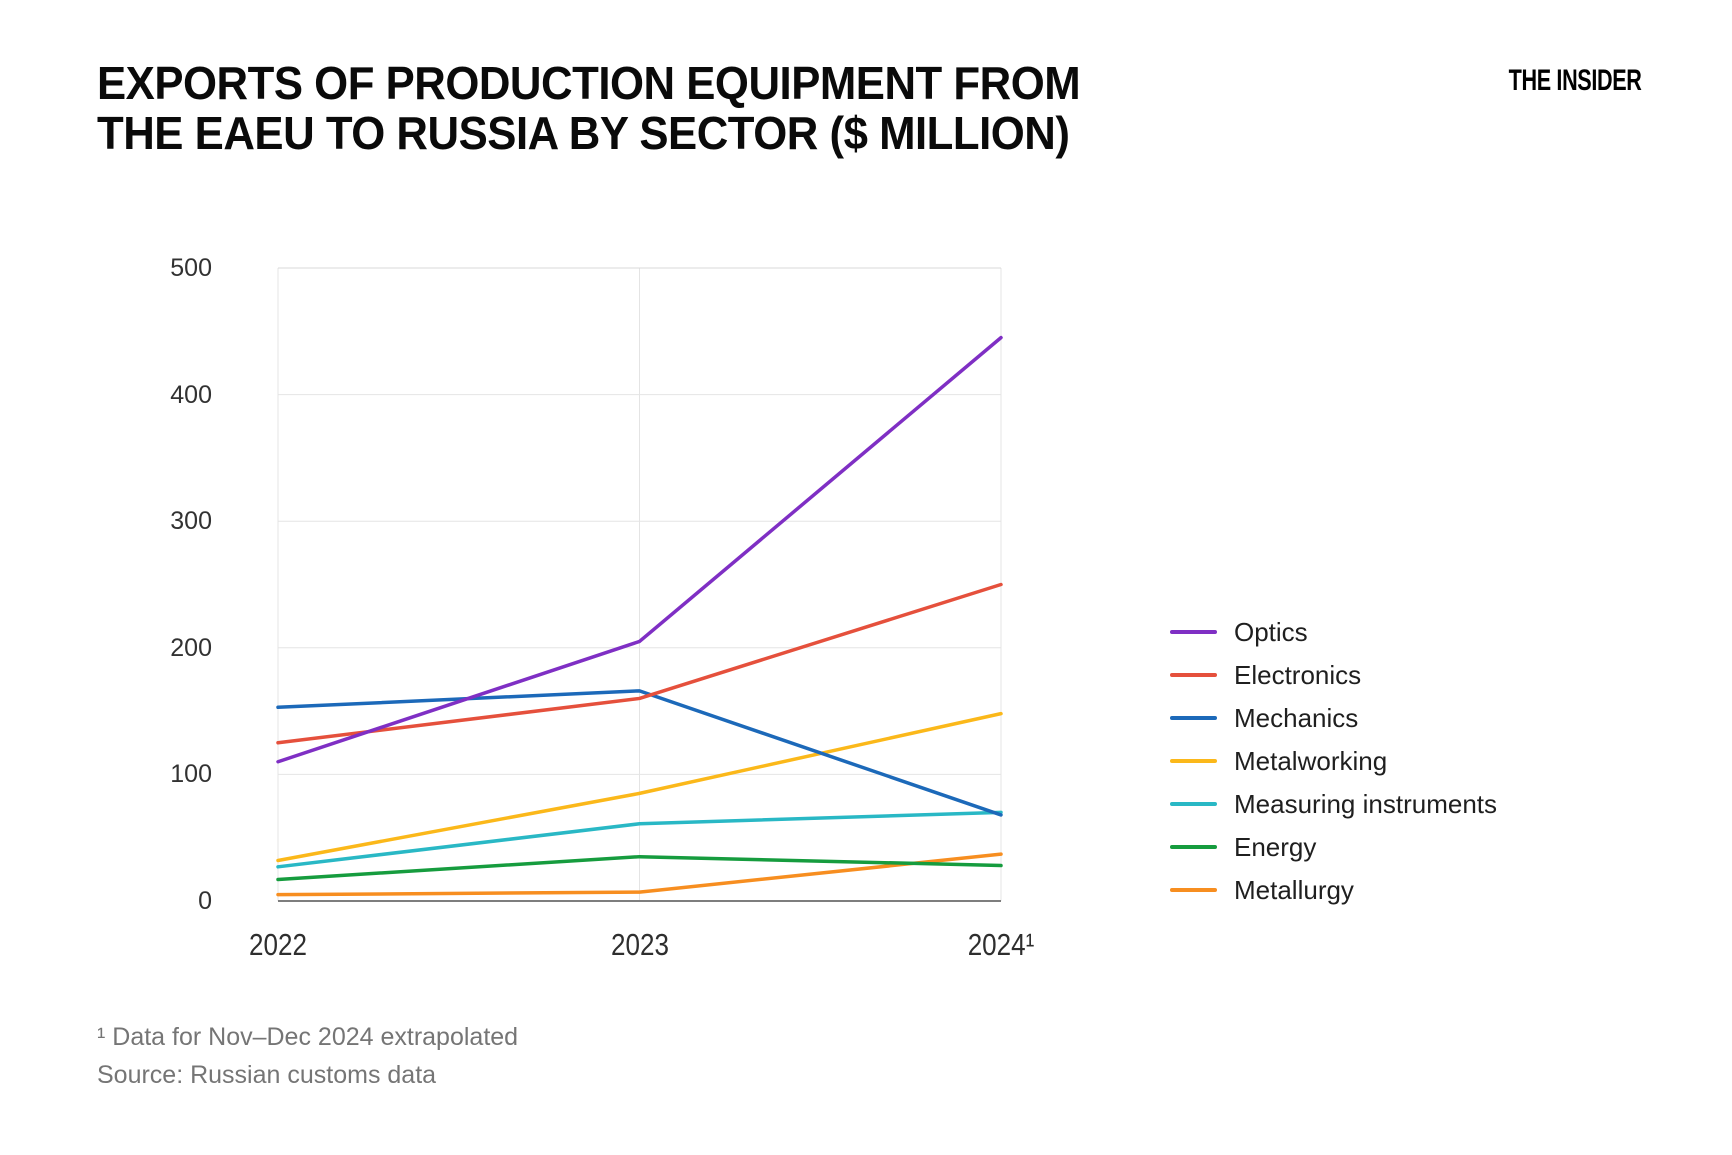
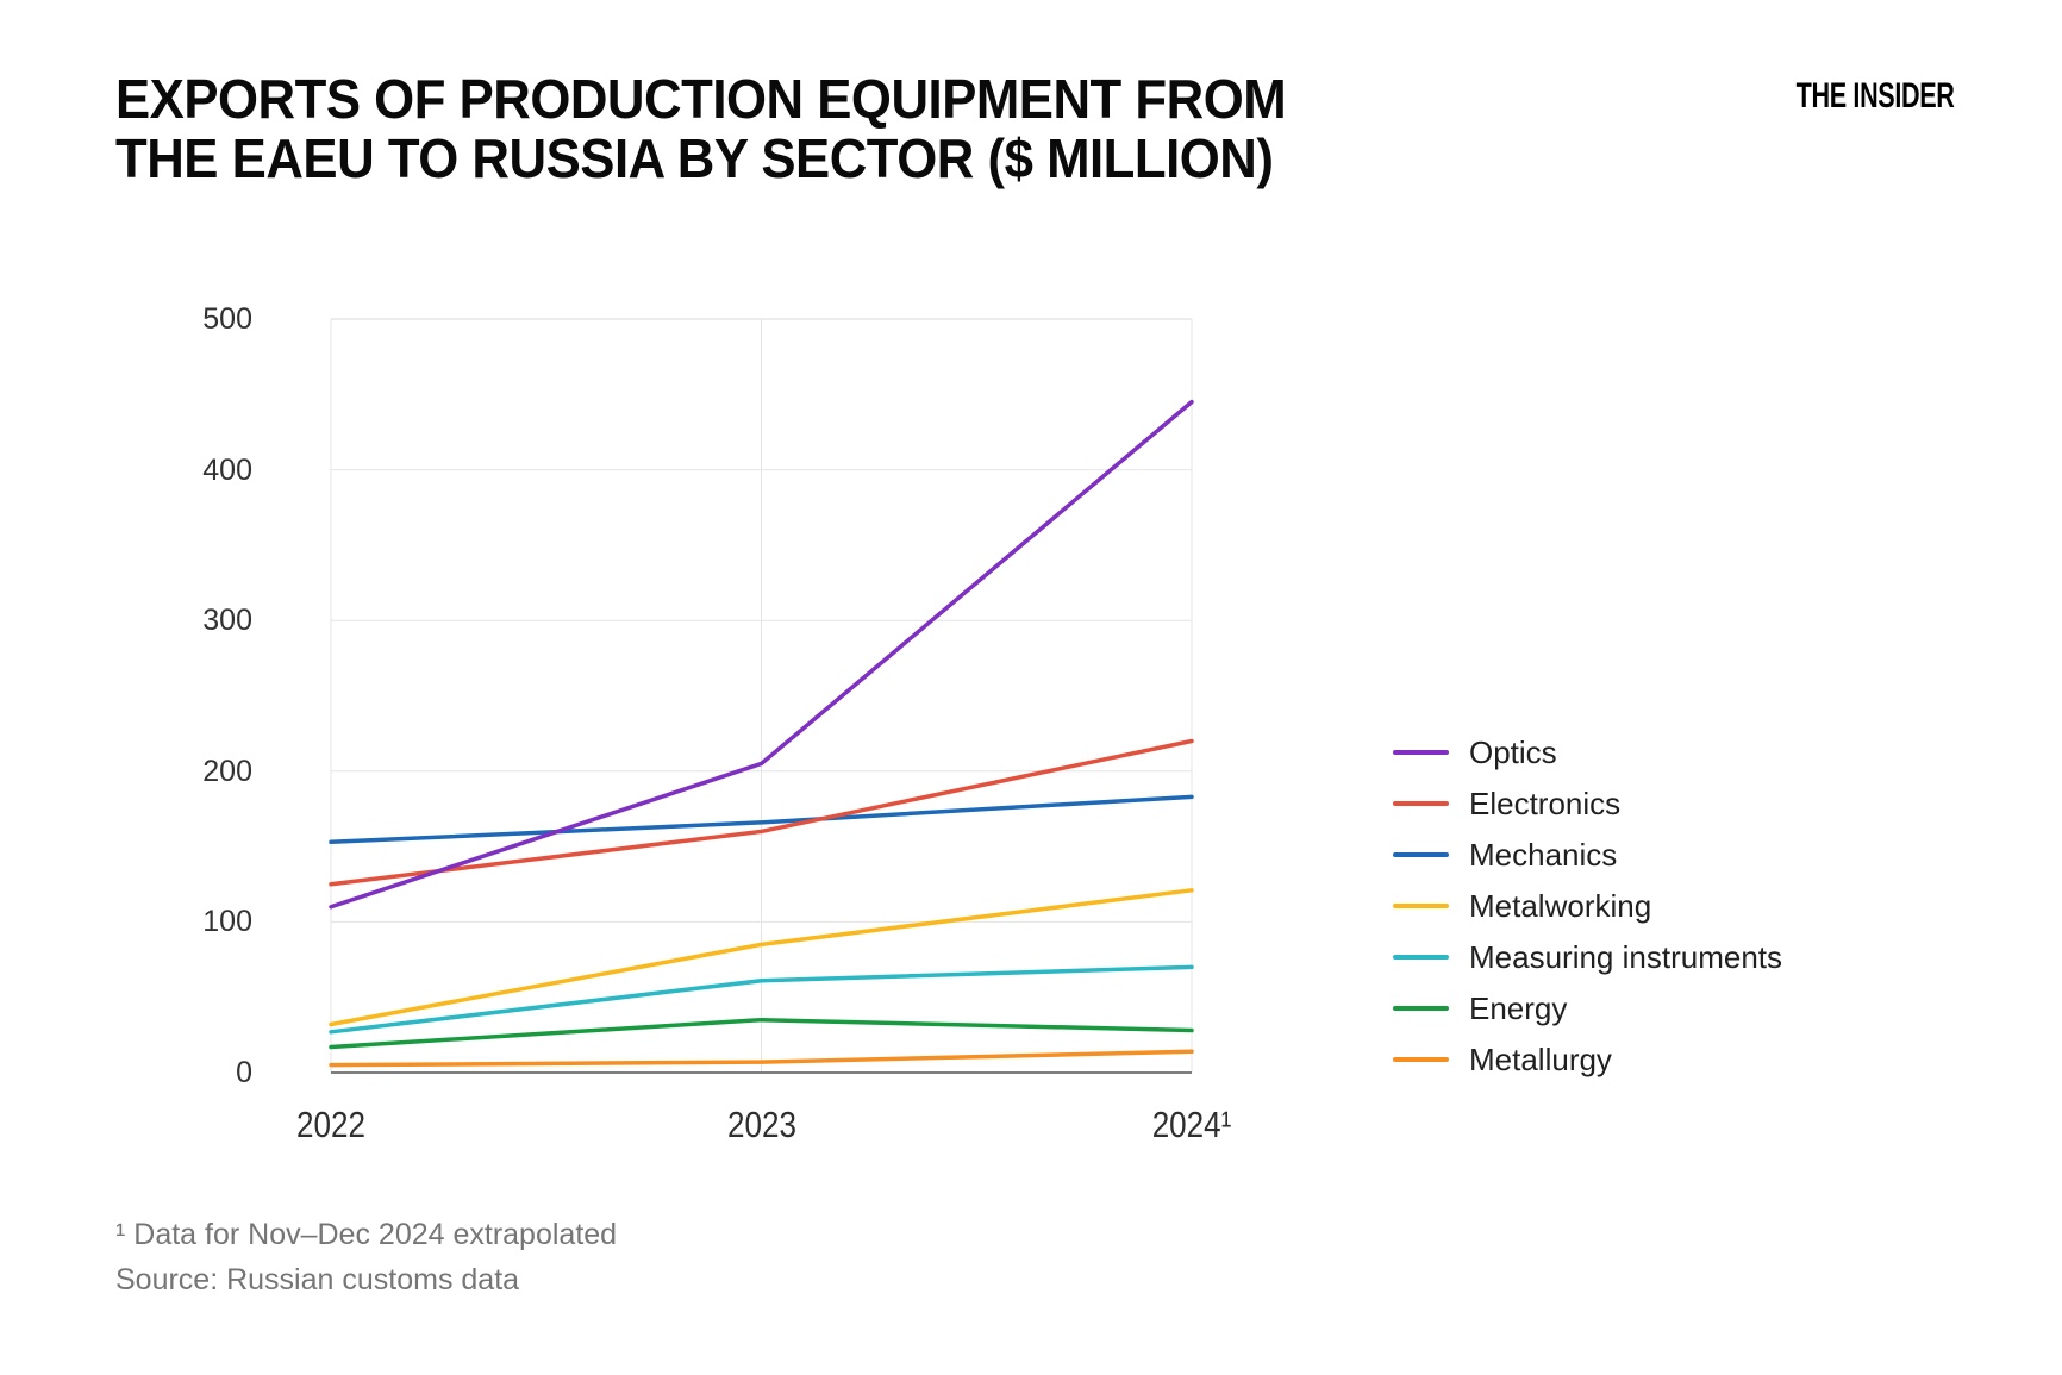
Electronics/2024¹: 250 -> 220
Mechanics/2024¹: 68 -> 183
Metalworking/2024¹: 148 -> 121
Metallurgy/2024¹: 37 -> 14
